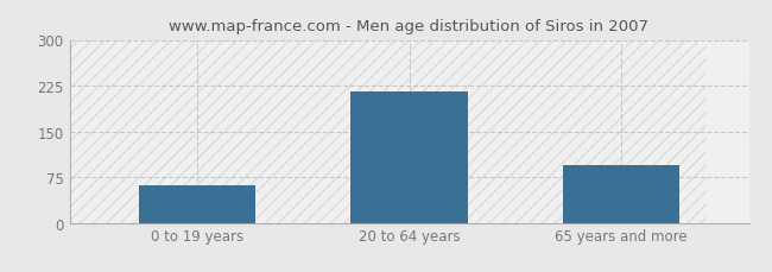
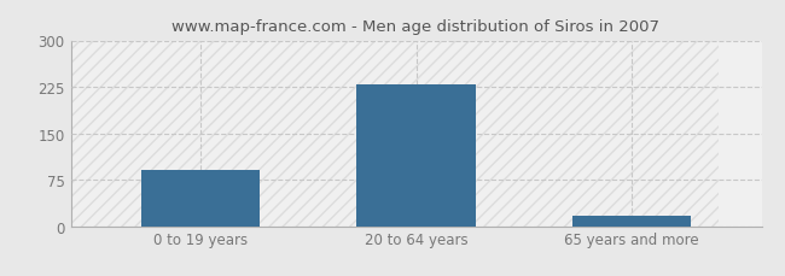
0 to 19 years: 62 -> 90
20 to 64 years: 216 -> 228
65 years and more: 94 -> 17
